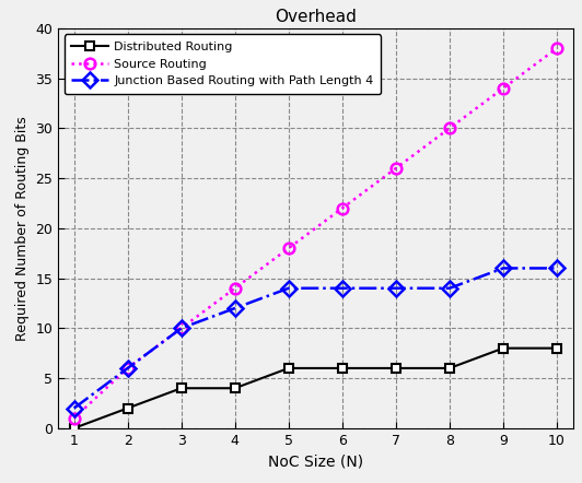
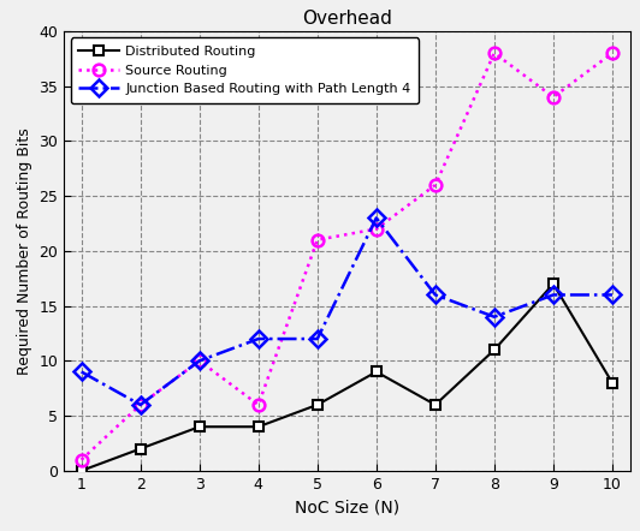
Junction Based Routing with Path Length 4/1: 2 -> 9
Source Routing/4: 14 -> 6
Source Routing/5: 18 -> 21
Junction Based Routing with Path Length 4/5: 14 -> 12
Distributed Routing/6: 6 -> 9
Junction Based Routing with Path Length 4/6: 14 -> 23
Junction Based Routing with Path Length 4/7: 14 -> 16
Distributed Routing/8: 6 -> 11
Source Routing/8: 30 -> 38
Distributed Routing/9: 8 -> 17
